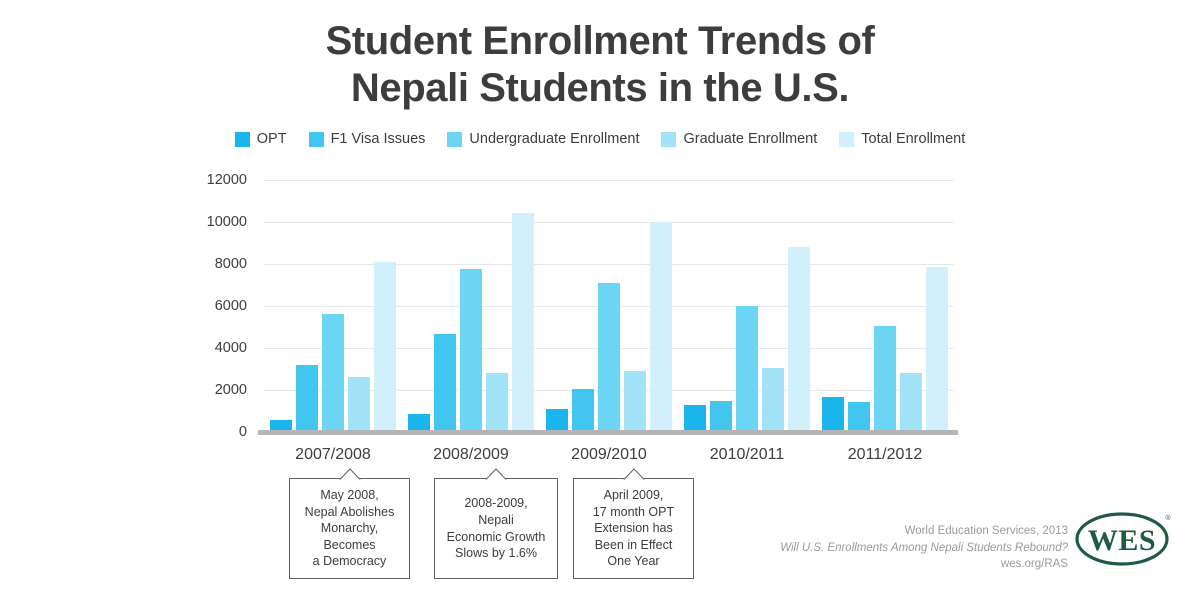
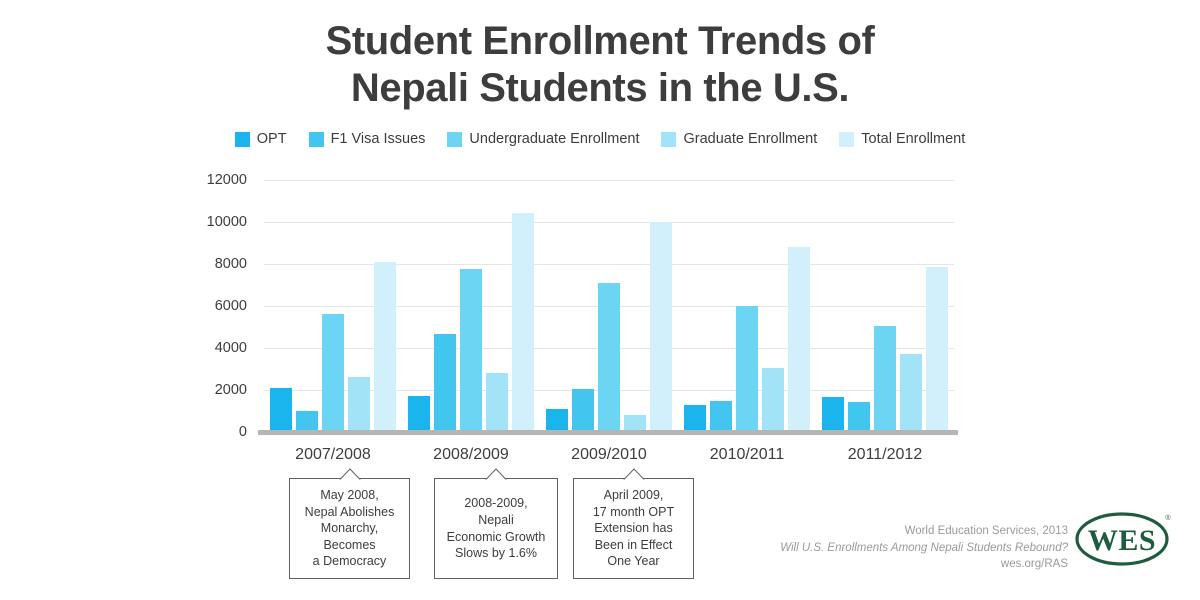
OPT/2007/2008: 600 -> 2100
F1 Visa Issues/2007/2008: 3200 -> 1000
OPT/2008/2009: 800 -> 1700
Graduate Enrollment/2009/2010: 2900 -> 800
Graduate Enrollment/2011/2012: 2800 -> 3700
